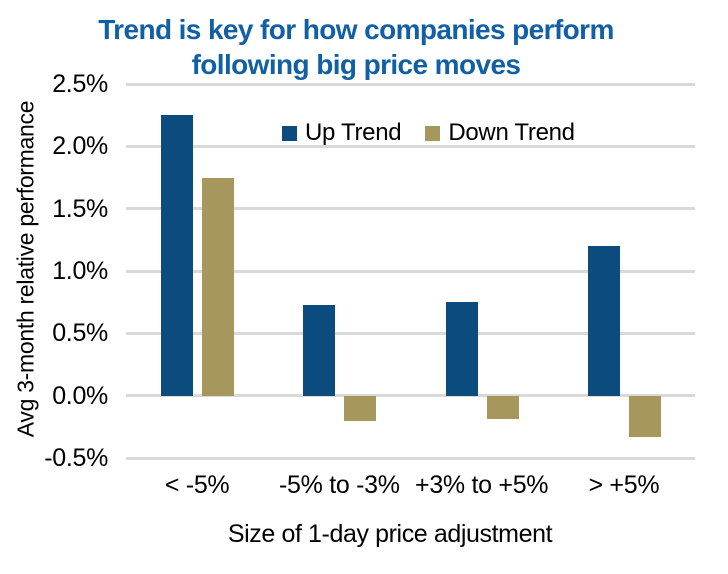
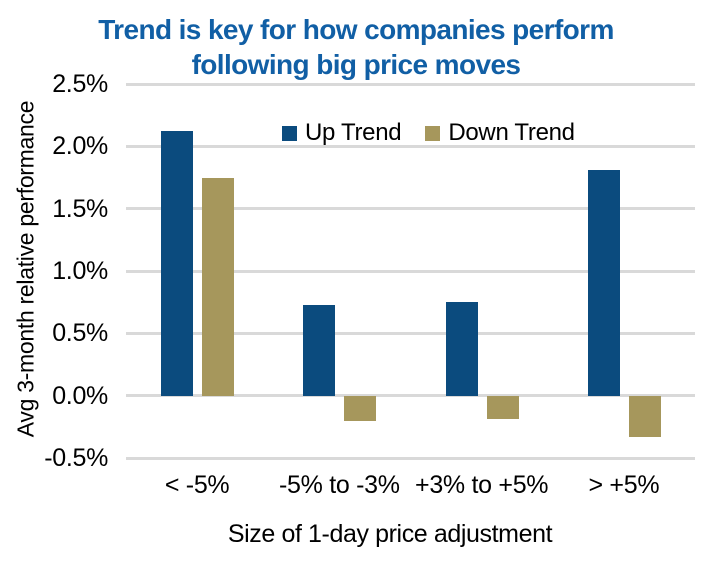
Up Trend/< -5%: 2.25% -> 2.12%
Up Trend/> +5%: 1.20% -> 1.81%
